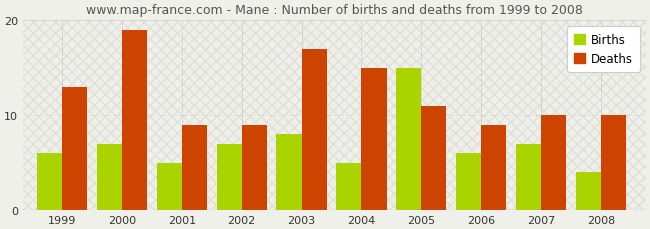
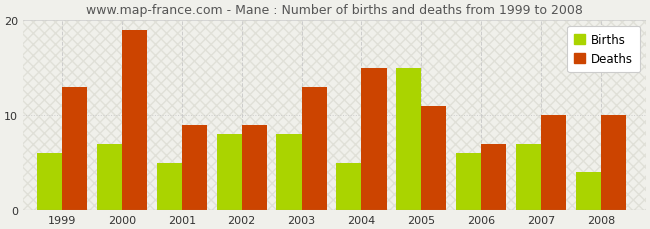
Births/2002: 7 -> 8
Deaths/2003: 17 -> 13
Deaths/2006: 9 -> 7
